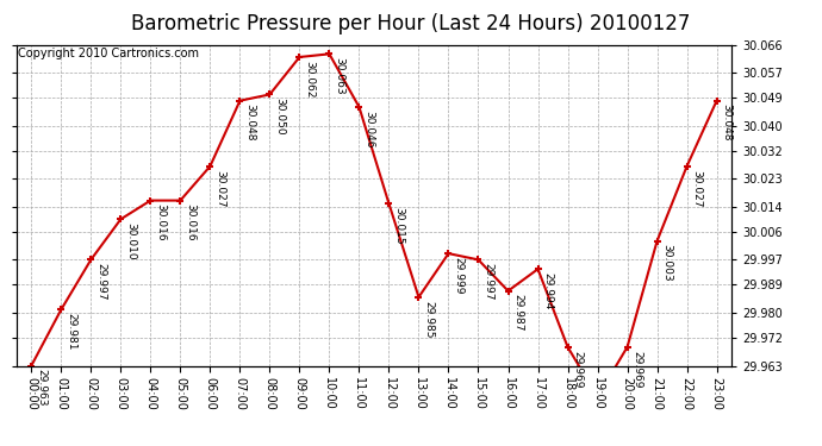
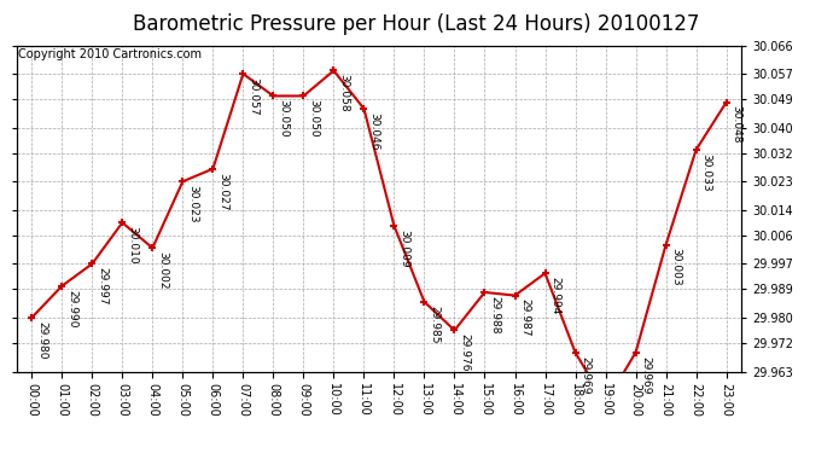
00:00: 29.963 -> 29.980
01:00: 29.981 -> 29.990
04:00: 30.016 -> 30.002
05:00: 30.016 -> 30.023
07:00: 30.048 -> 30.057
09:00: 30.062 -> 30.050
10:00: 30.063 -> 30.058
12:00: 30.015 -> 30.009
14:00: 29.999 -> 29.976
15:00: 29.997 -> 29.988
22:00: 30.027 -> 30.033
